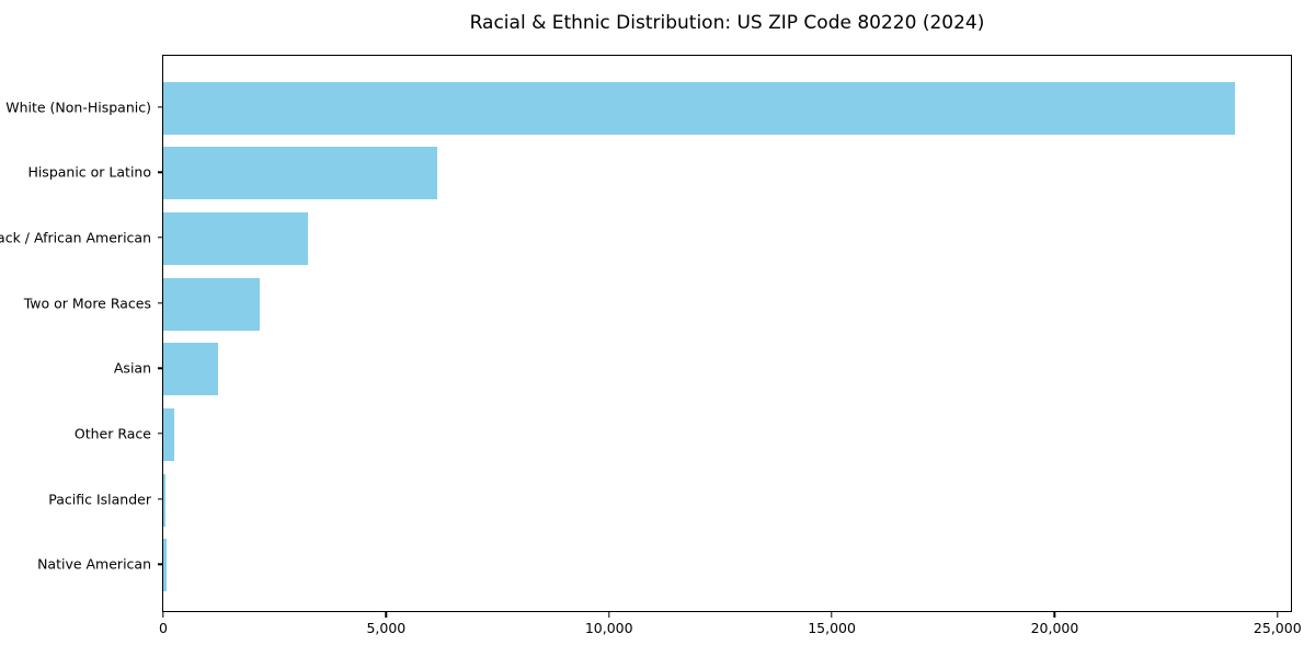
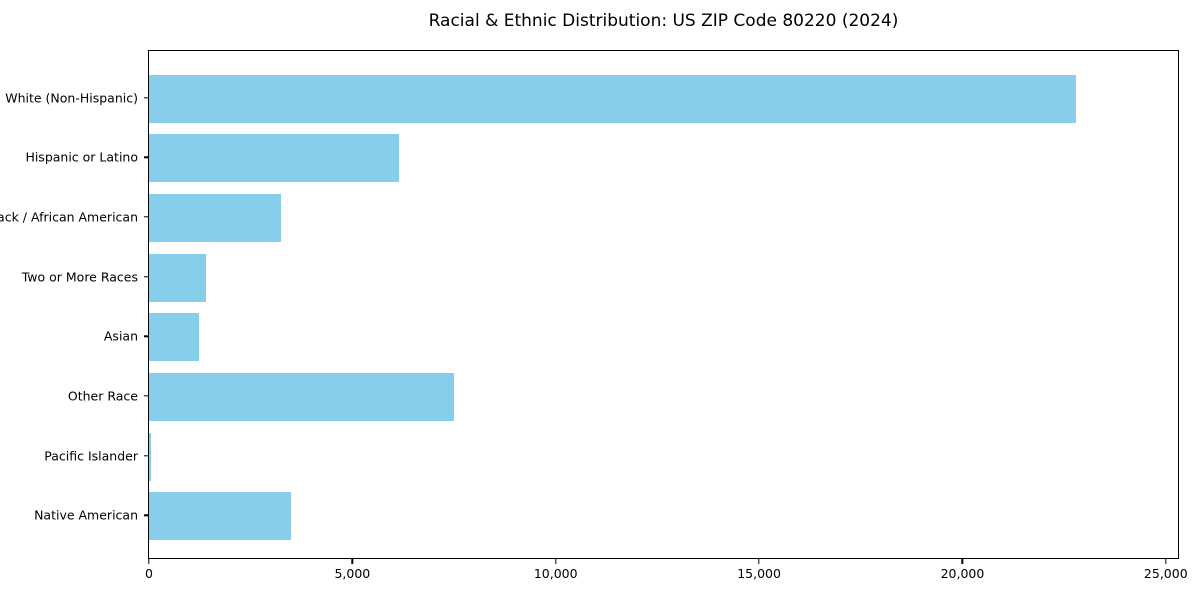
White (Non-Hispanic): 24000 -> 22800
Two or More Races: 2200 -> 1400
Other Race: 200 -> 7500
Native American: 100 -> 3500
